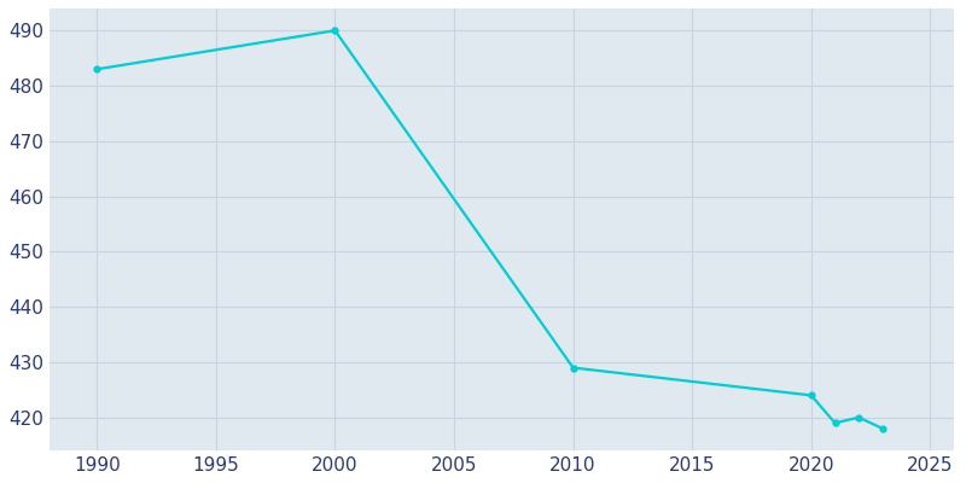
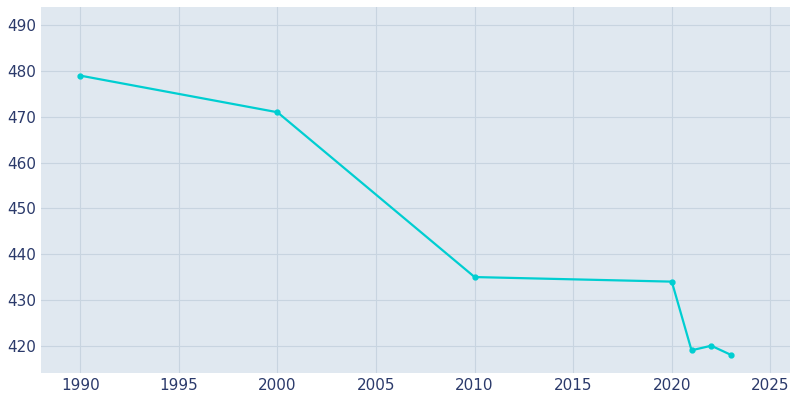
1990: 483 -> 479
2000: 490 -> 471
2010: 429 -> 435
2020: 424 -> 434
